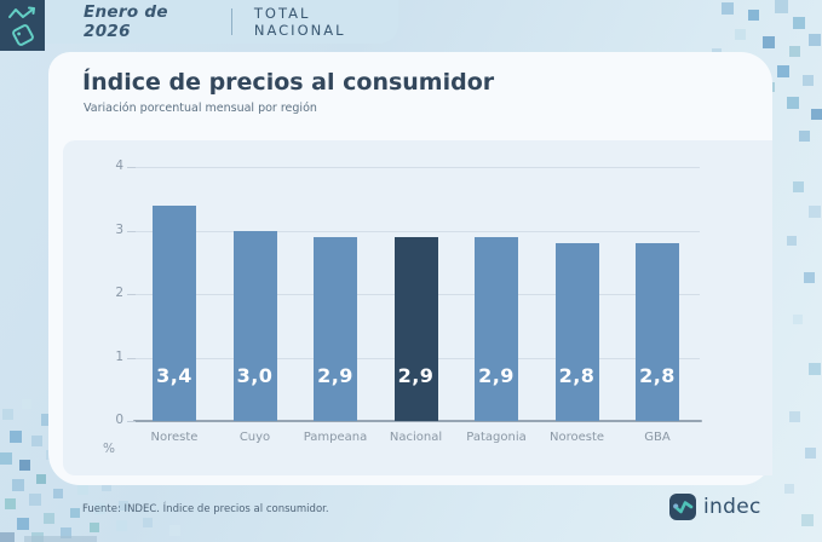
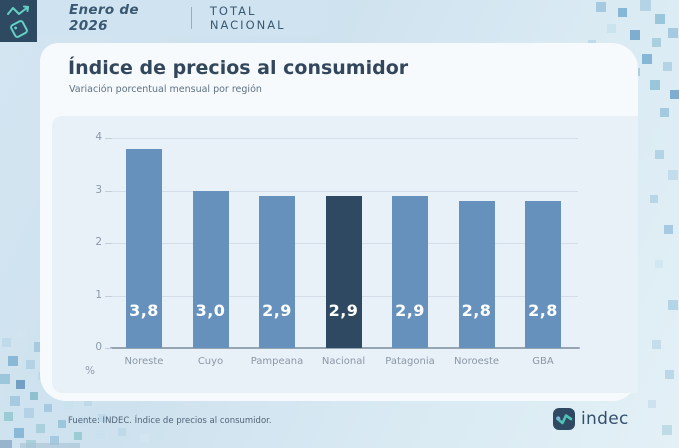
Noreste: 3,4 -> 3,8
